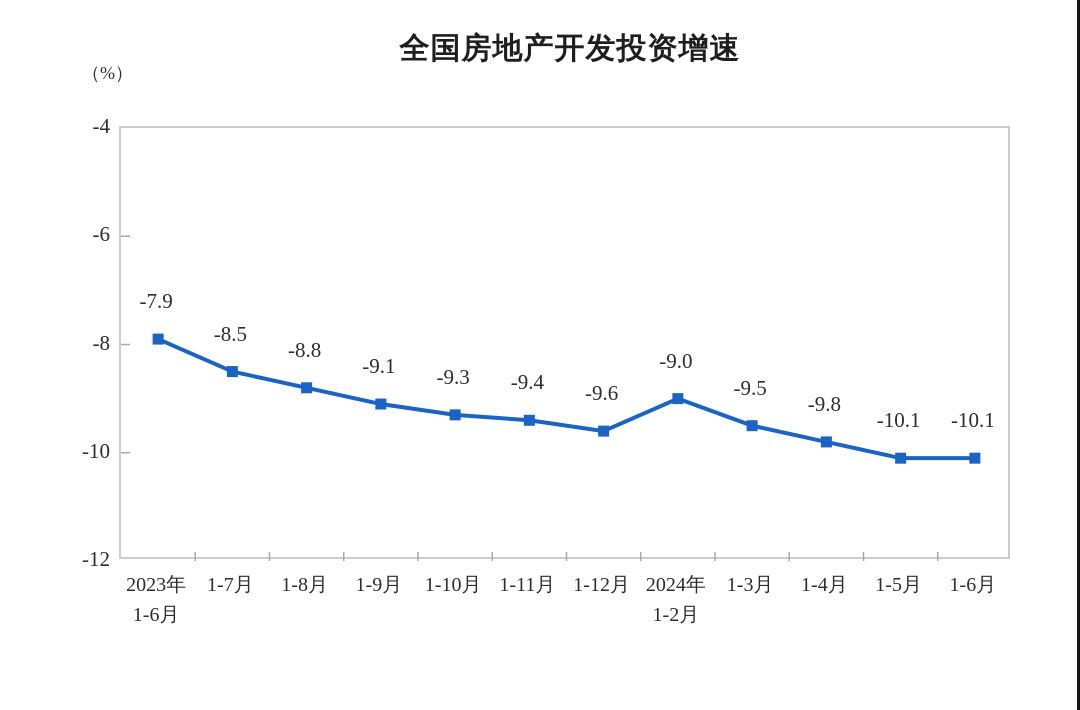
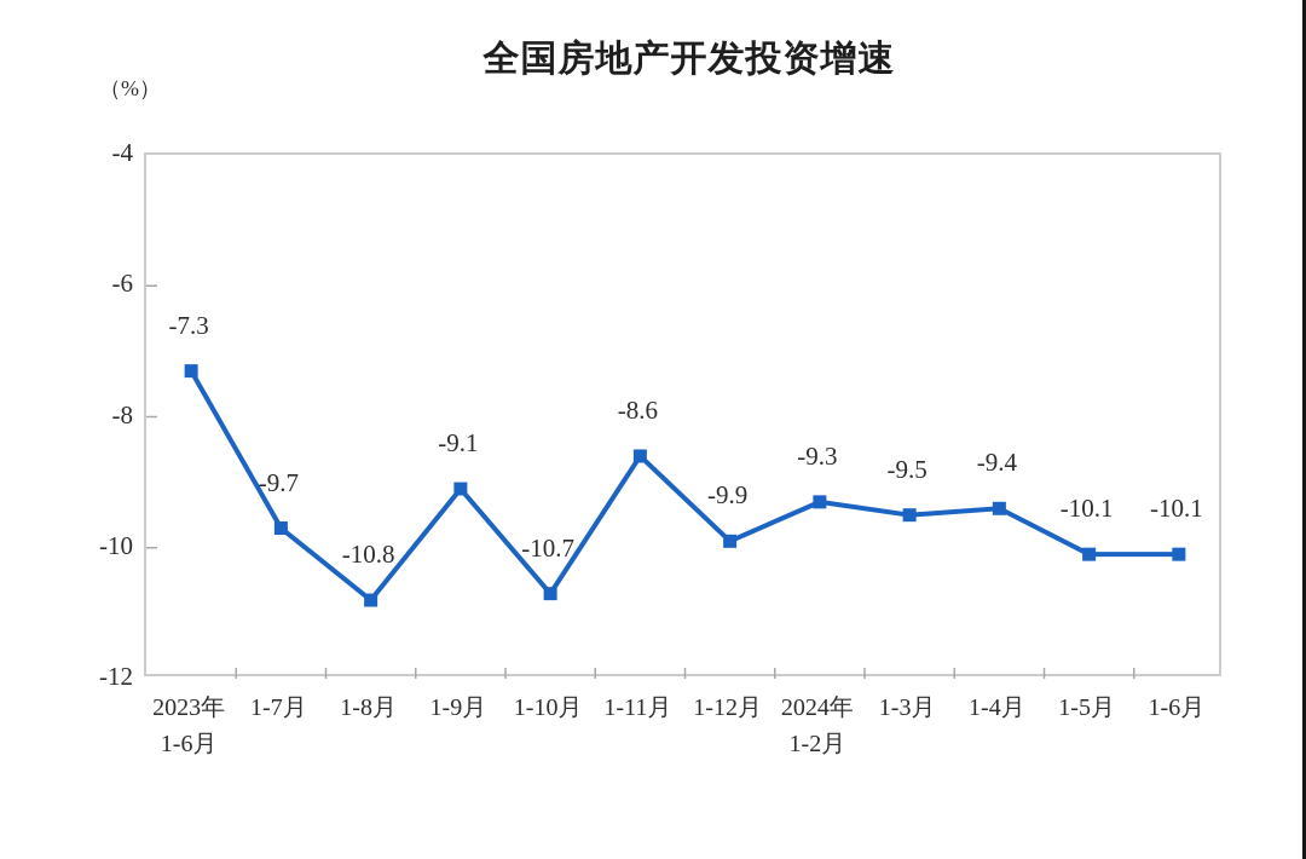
2023年 1-6月: -7.9 -> -7.3
1-7月: -8.5 -> -9.7
1-8月: -8.8 -> -10.8
1-10月: -9.3 -> -10.7
1-11月: -9.4 -> -8.6
1-12月: -9.6 -> -9.9
2024年 1-2月: -9.0 -> -9.3
1-4月: -9.8 -> -9.4
